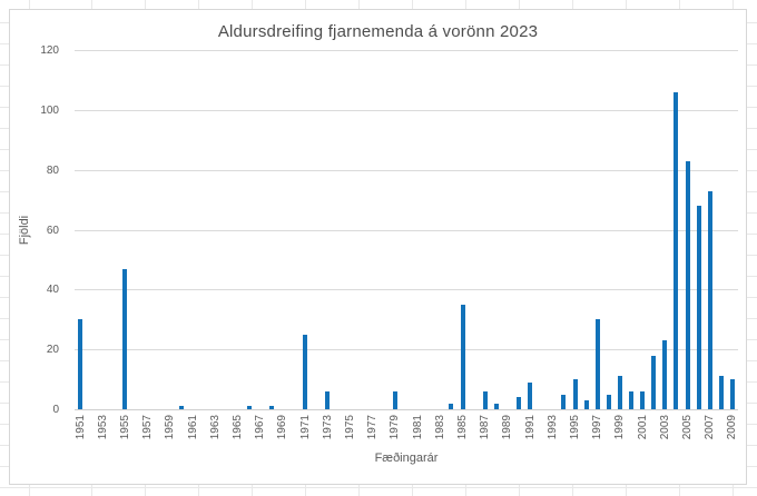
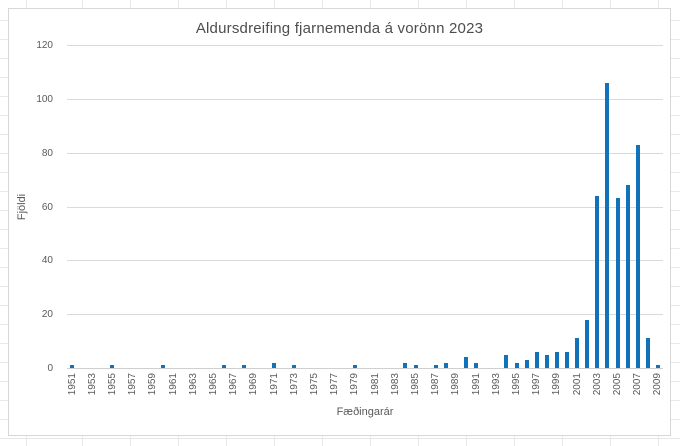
1951: 30 -> 1
1955: 47 -> 1
1971: 25 -> 2
1973: 6 -> 1
1979: 6 -> 1
1985: 35 -> 1
1987: 6 -> 1
1991: 9 -> 2
1995: 10 -> 2
1997: 30 -> 6
1999: 11 -> 6
2001: 6 -> 11
2003: 23 -> 64
2005: 83 -> 63
2007: 73 -> 83
2009: 10 -> 1
